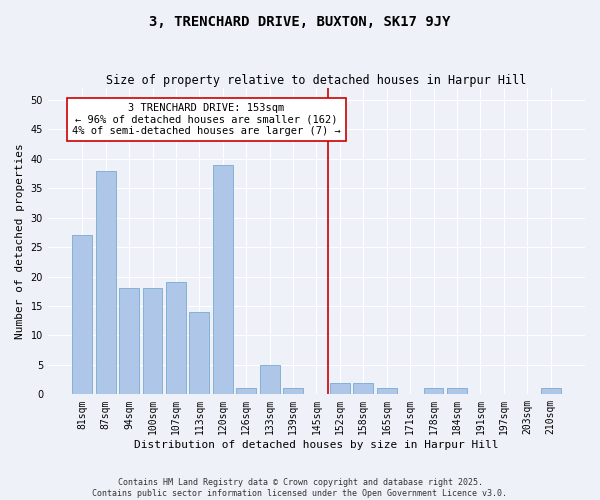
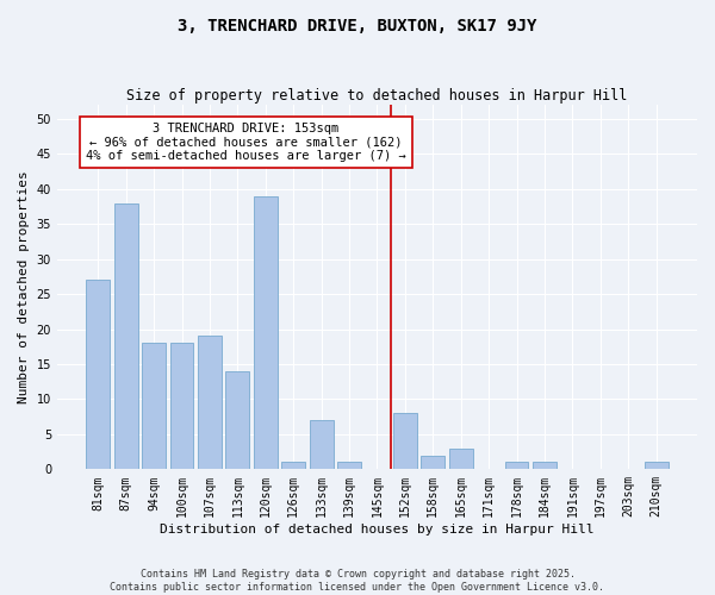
133sqm: 5 -> 7
152sqm: 2 -> 8
165sqm: 1 -> 3
